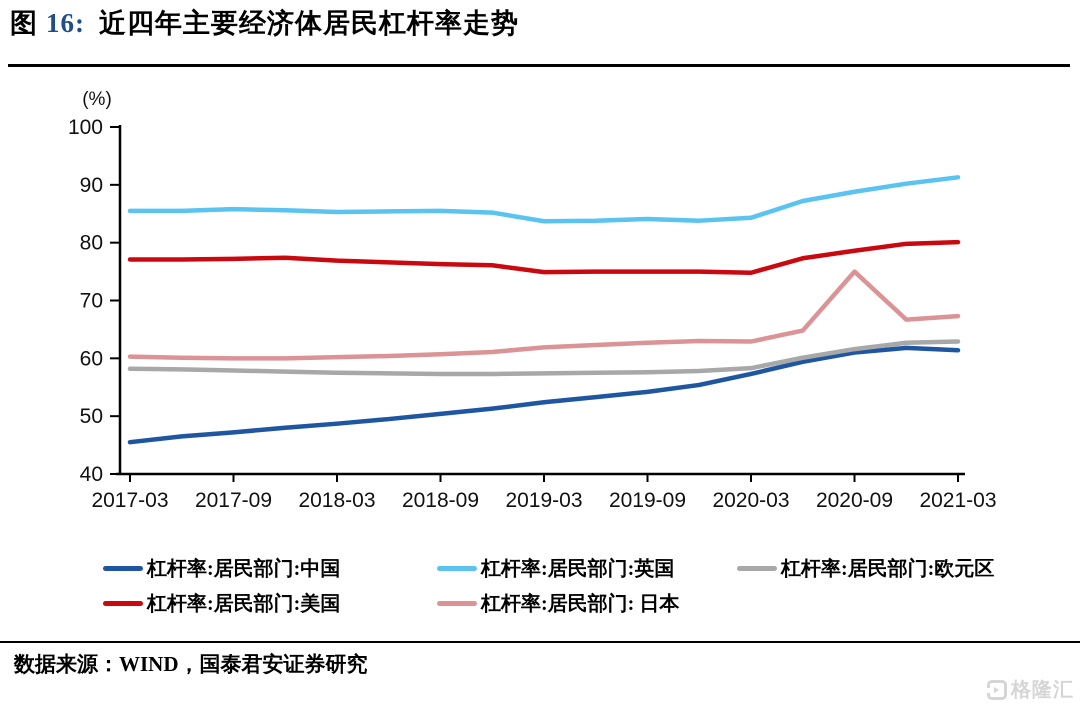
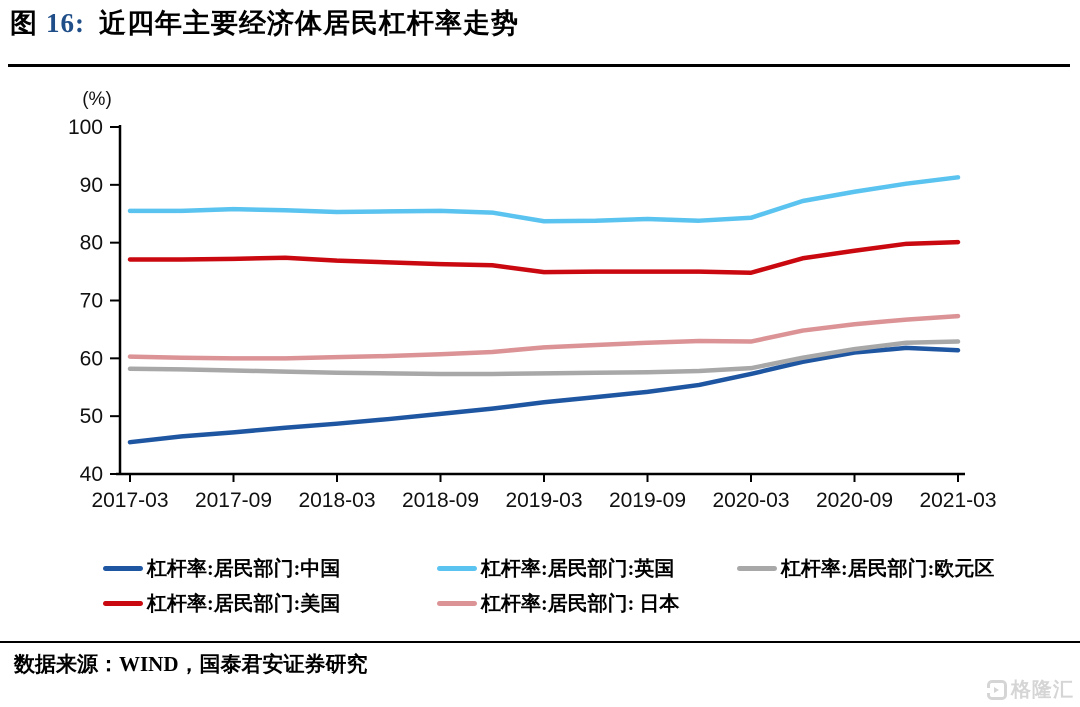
杠杆率:居民部门: 日本/2020-09: 75 -> 66
